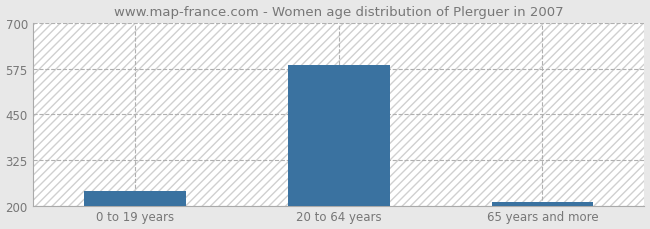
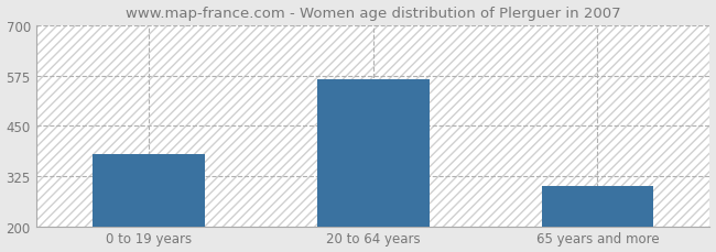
0 to 19 years: 240 -> 380
20 to 64 years: 585 -> 565
65 years and more: 210 -> 300
